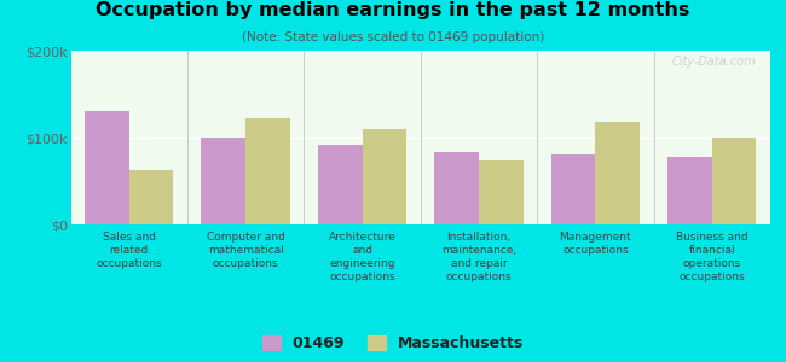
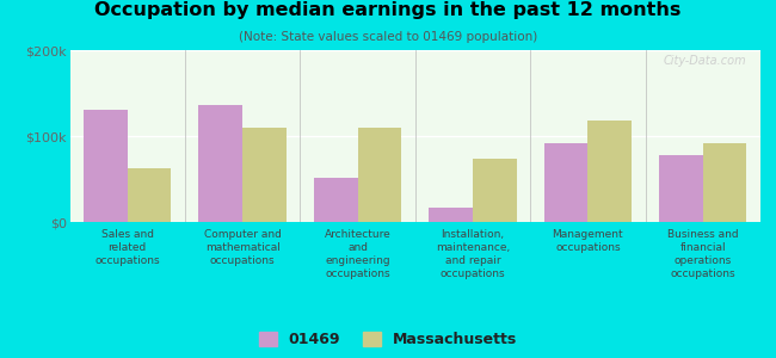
01469/Computer and mathematical occupations: $100k -> $136k
Massachusetts/Computer and mathematical occupations: $122k -> $110k
01469/Architecture and engineering occupations: $92k -> $52k
01469/Installation, maintenance, and repair occupations: $83k -> $16k
01469/Management occupations: $80k -> $92k
Massachusetts/Business and financial operations occupations: $100k -> $92k
